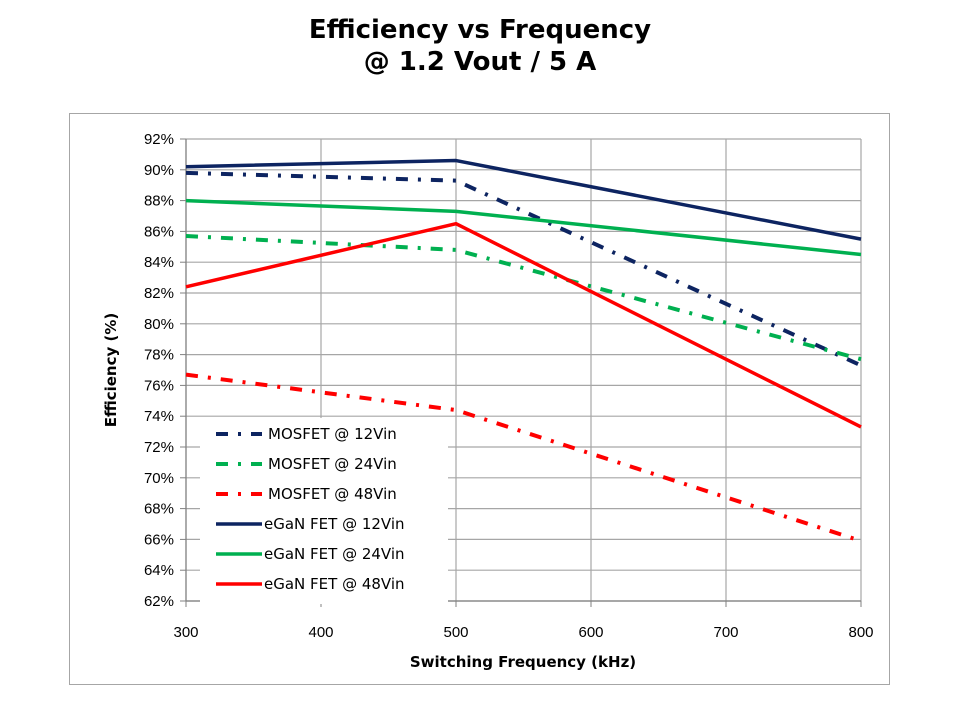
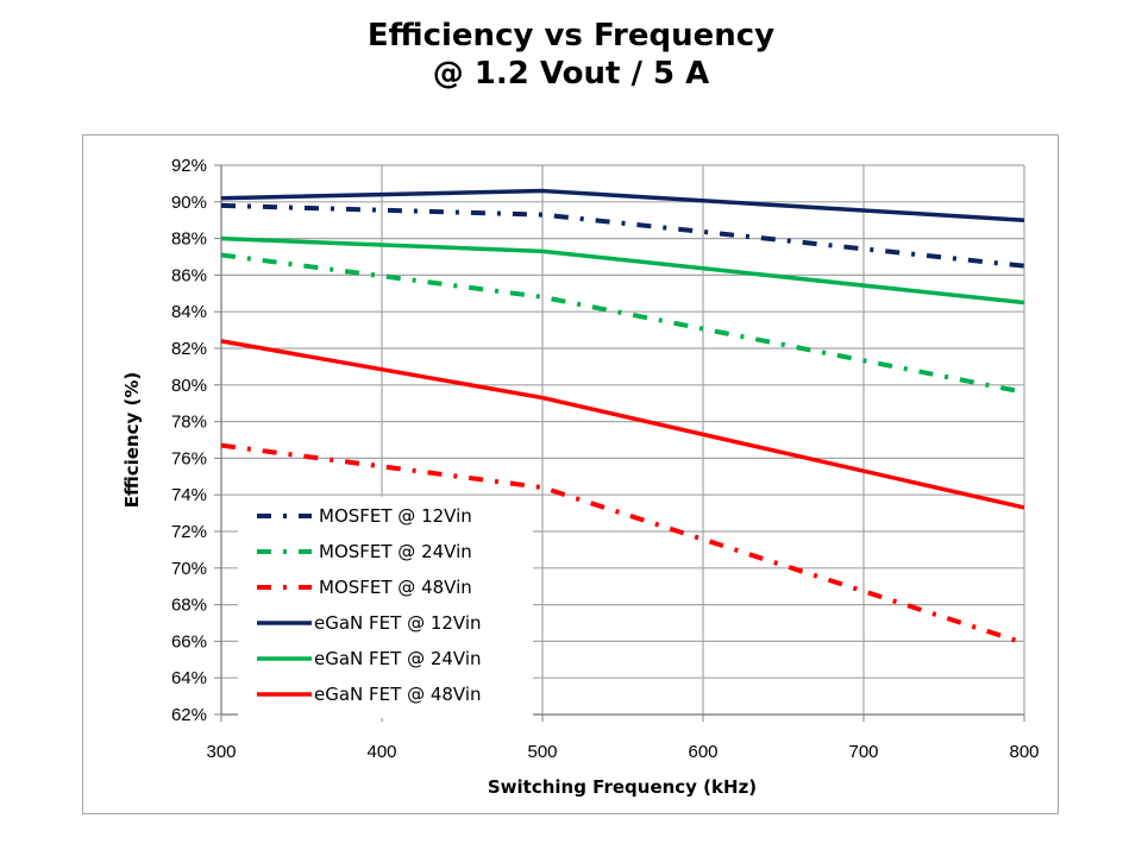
MOSFET @ 24Vin/300: 85.7% -> 87.1%
eGaN FET @ 48Vin/500: 86.5% -> 79.3%
MOSFET @ 12Vin/800: 77.3% -> 86.5%
MOSFET @ 24Vin/800: 77.7% -> 79.6%
eGaN FET @ 12Vin/800: 85.5% -> 89.0%
